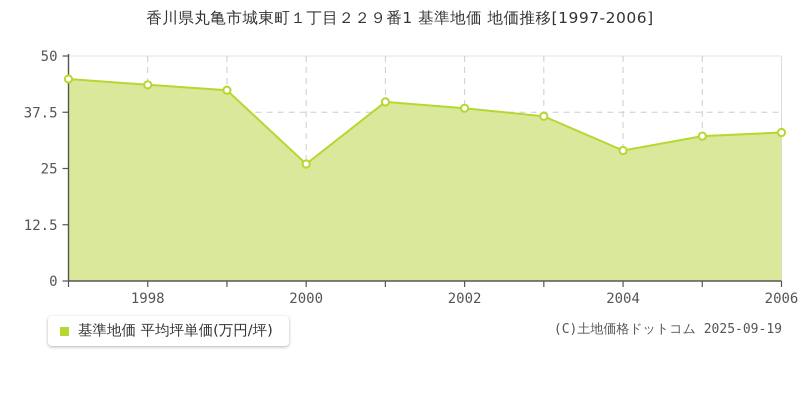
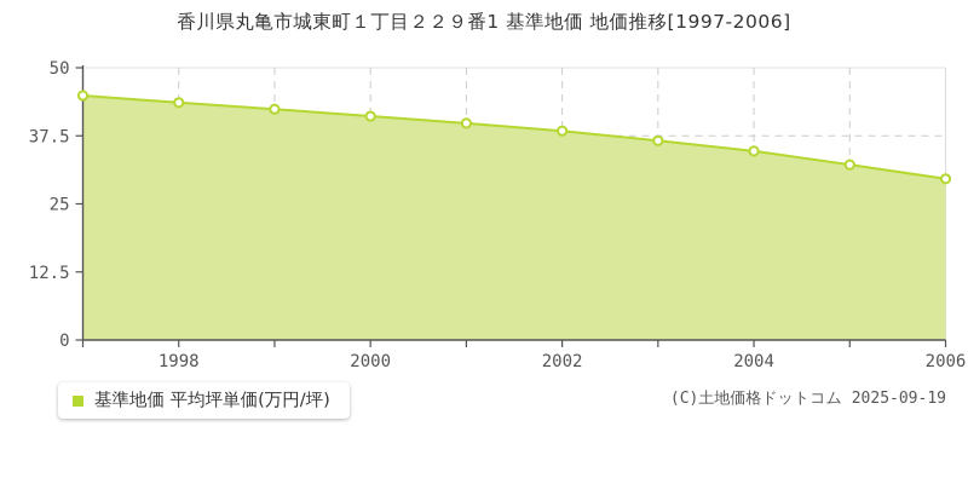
2000: 26 -> 41
2004: 29 -> 35
2006: 33 -> 30
